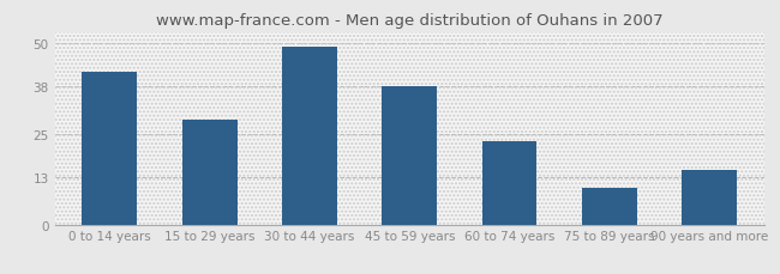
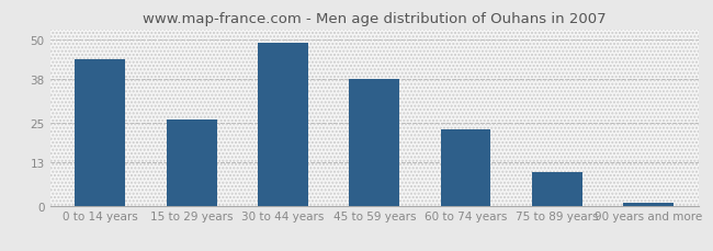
0 to 14 years: 42 -> 44
15 to 29 years: 29 -> 26
90 years and more: 15 -> 1
